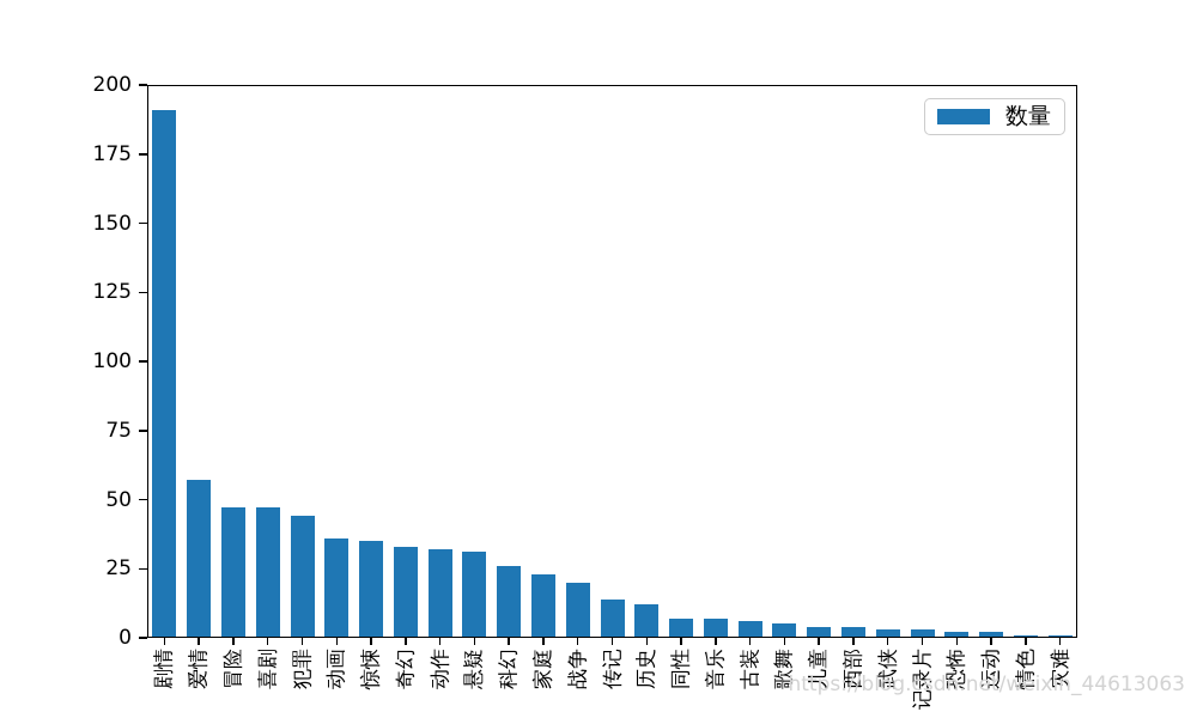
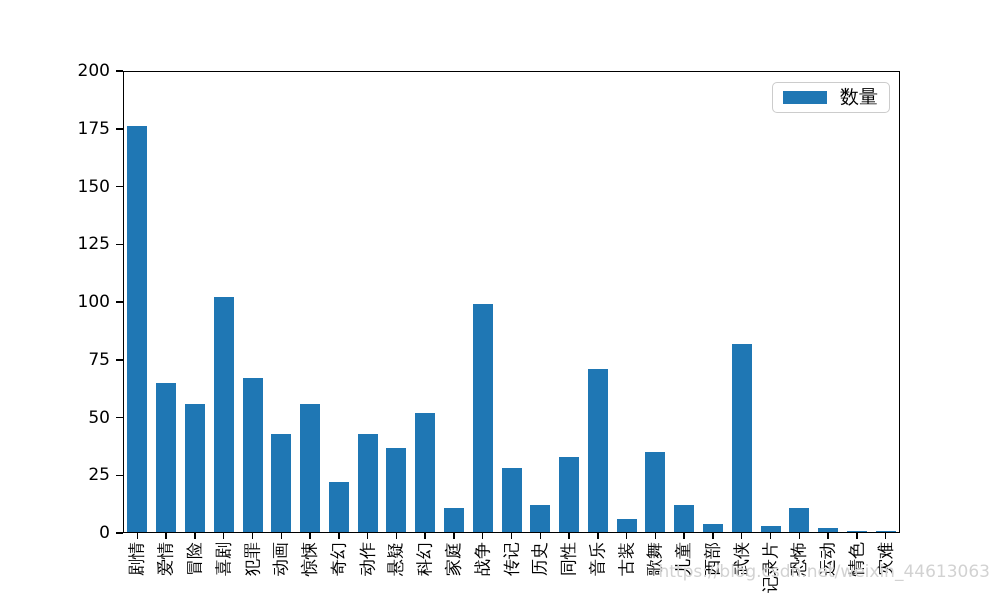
剧情: 191 -> 176
爱情: 57 -> 65
冒险: 47 -> 56
喜剧: 47 -> 102
犯罪: 44 -> 67
动画: 36 -> 43
惊悚: 35 -> 56
奇幻: 33 -> 22
动作: 32 -> 43
悬疑: 31 -> 37
科幻: 26 -> 52
家庭: 23 -> 11
战争: 20 -> 99
传记: 14 -> 28
同性: 7 -> 33
音乐: 7 -> 71
歌舞: 5 -> 35
儿童: 4 -> 12
武侠: 3 -> 82
恐怖: 2 -> 11
